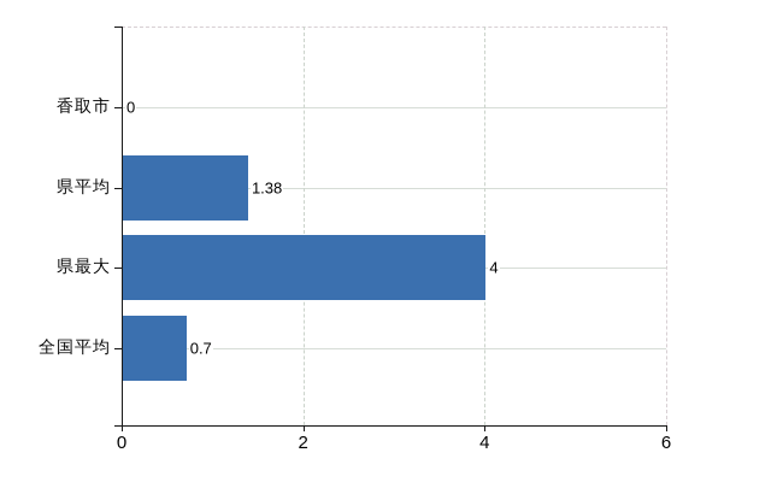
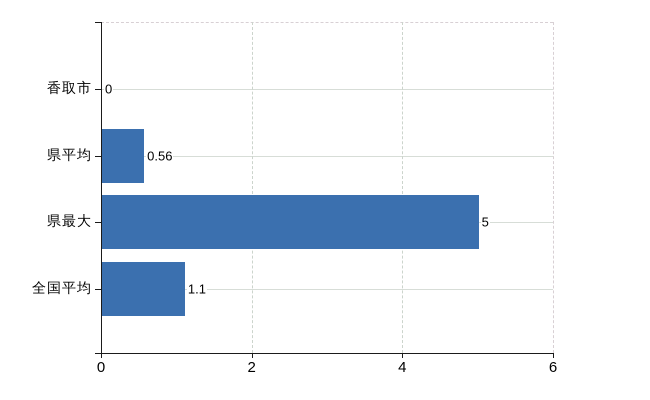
県平均: 1.38 -> 0.56
県最大: 4 -> 5
全国平均: 0.7 -> 1.1
